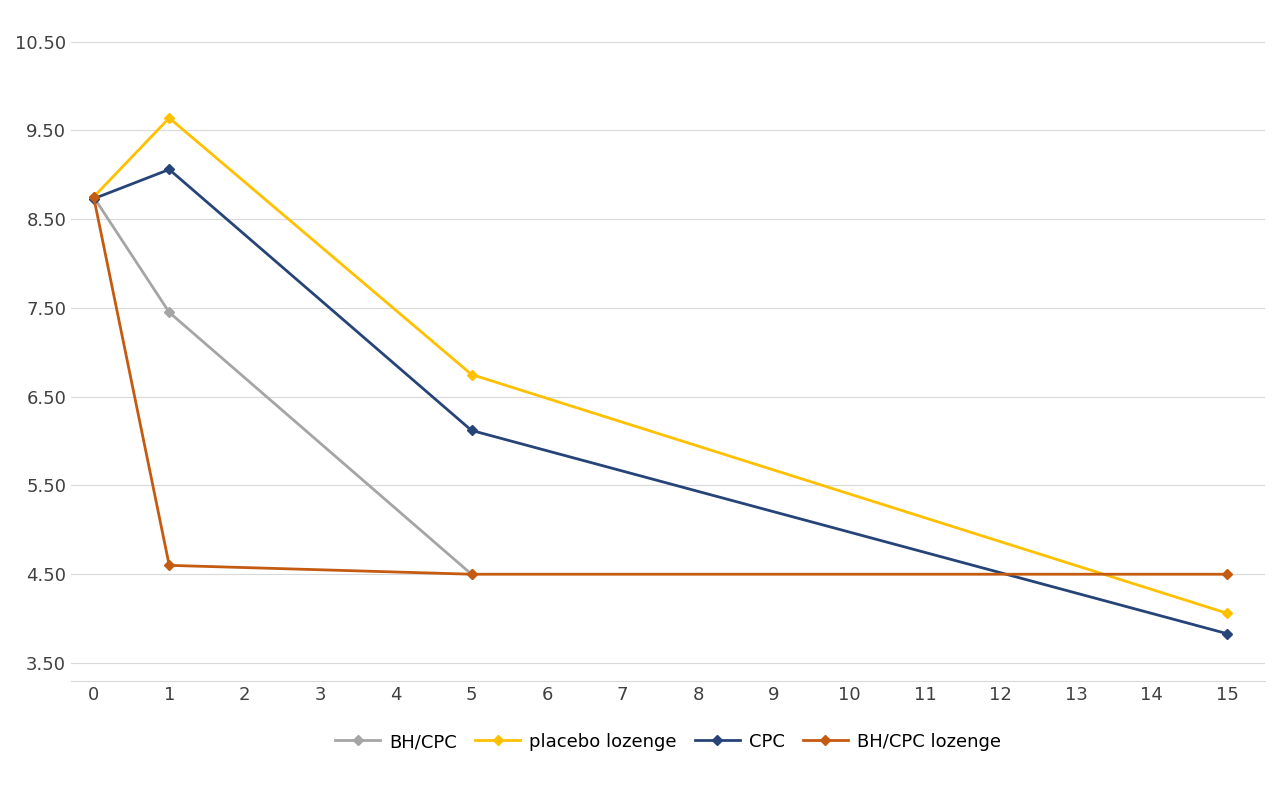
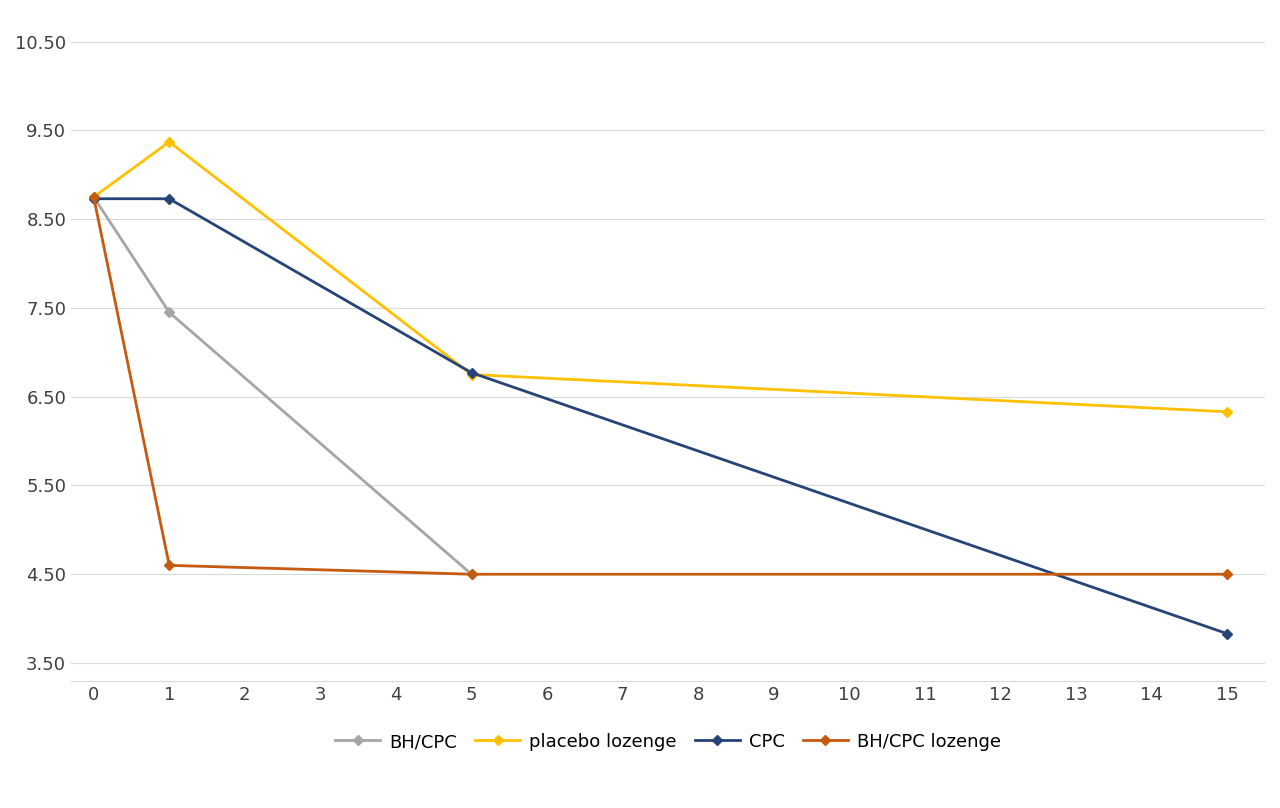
placebo lozenge/1: 9.64 -> 9.37
CPC/1: 9.06 -> 8.73
CPC/5: 6.12 -> 6.77
placebo lozenge/15: 4.06 -> 6.33
